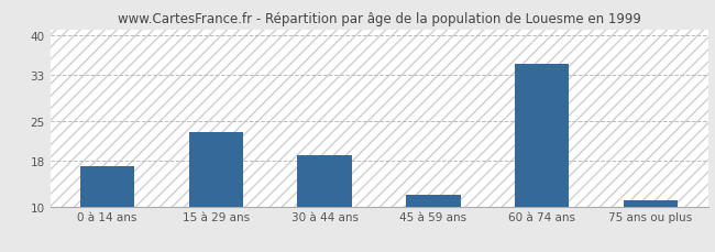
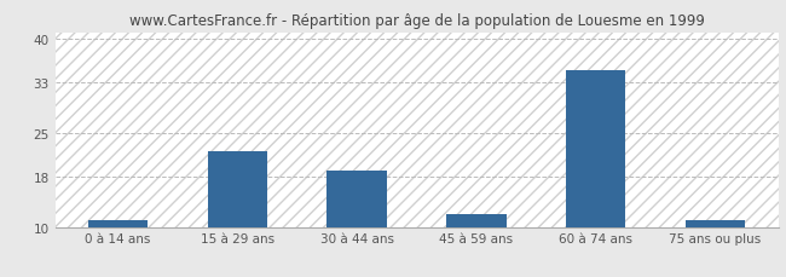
0 à 14 ans: 17 -> 11
15 à 29 ans: 23 -> 22
